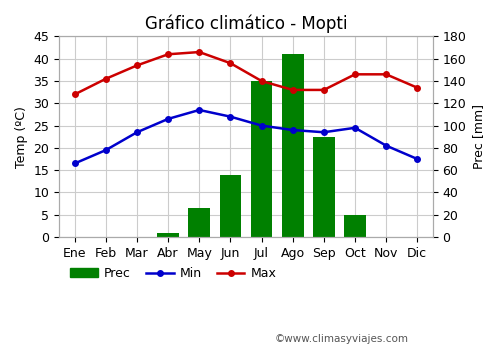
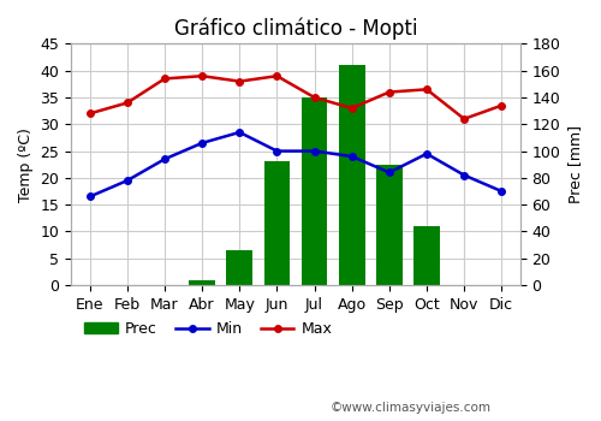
Max/Feb: 35.5 -> 34.0
Max/Abr: 41.0 -> 39.0
Max/May: 41.5 -> 38.0
Prec/Jun: 14.0 -> 23.0
Min/Jun: 27.0 -> 25.0
Min/Sep: 23.5 -> 21.0
Max/Sep: 33.0 -> 36.0
Prec/Oct: 5.0 -> 11.0
Max/Nov: 36.5 -> 31.0
